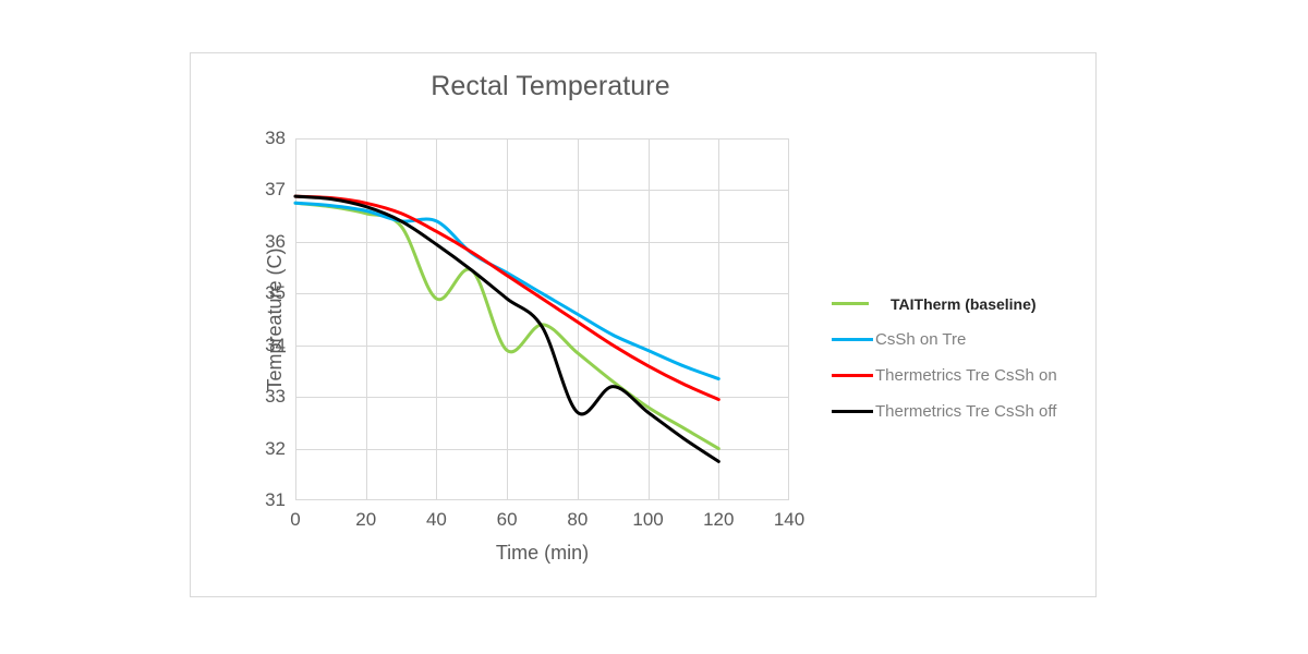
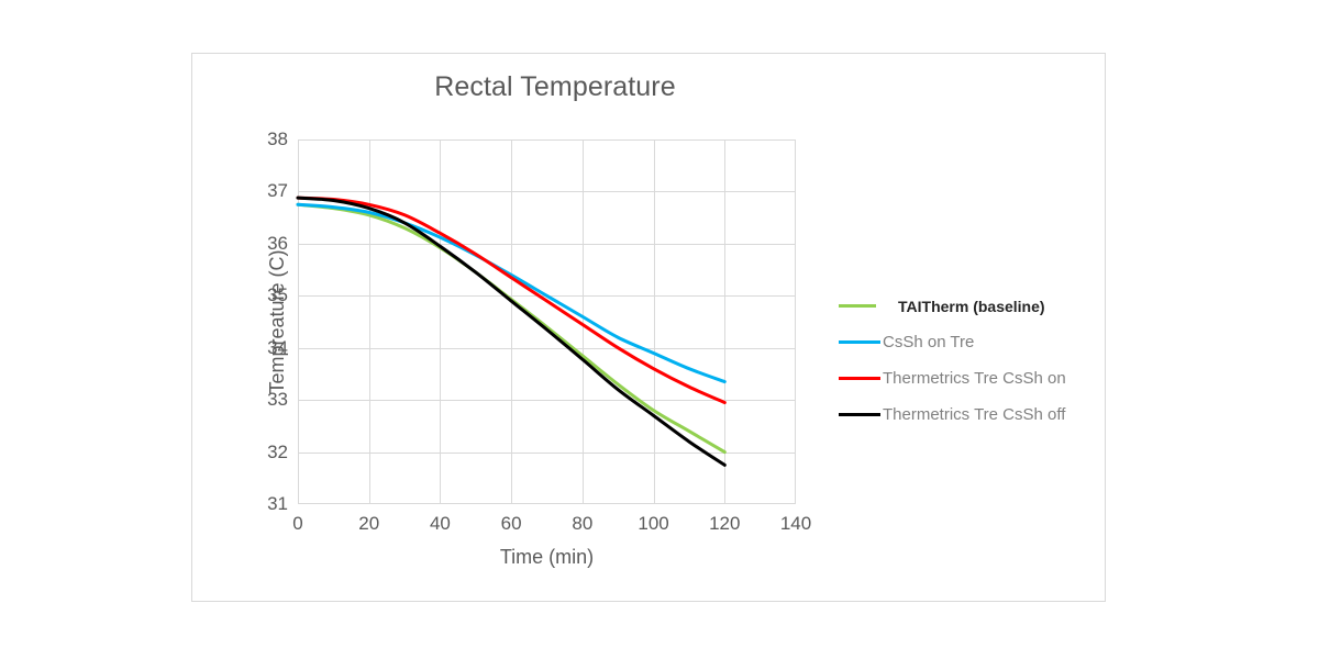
TAITherm (baseline)/40: 34.9 -> 35.9
CsSh on Tre/40: 36.4 -> 36.1
TAITherm (baseline)/60: 33.9 -> 34.9
Thermetrics Tre CsSh off/80: 32.7 -> 33.8
